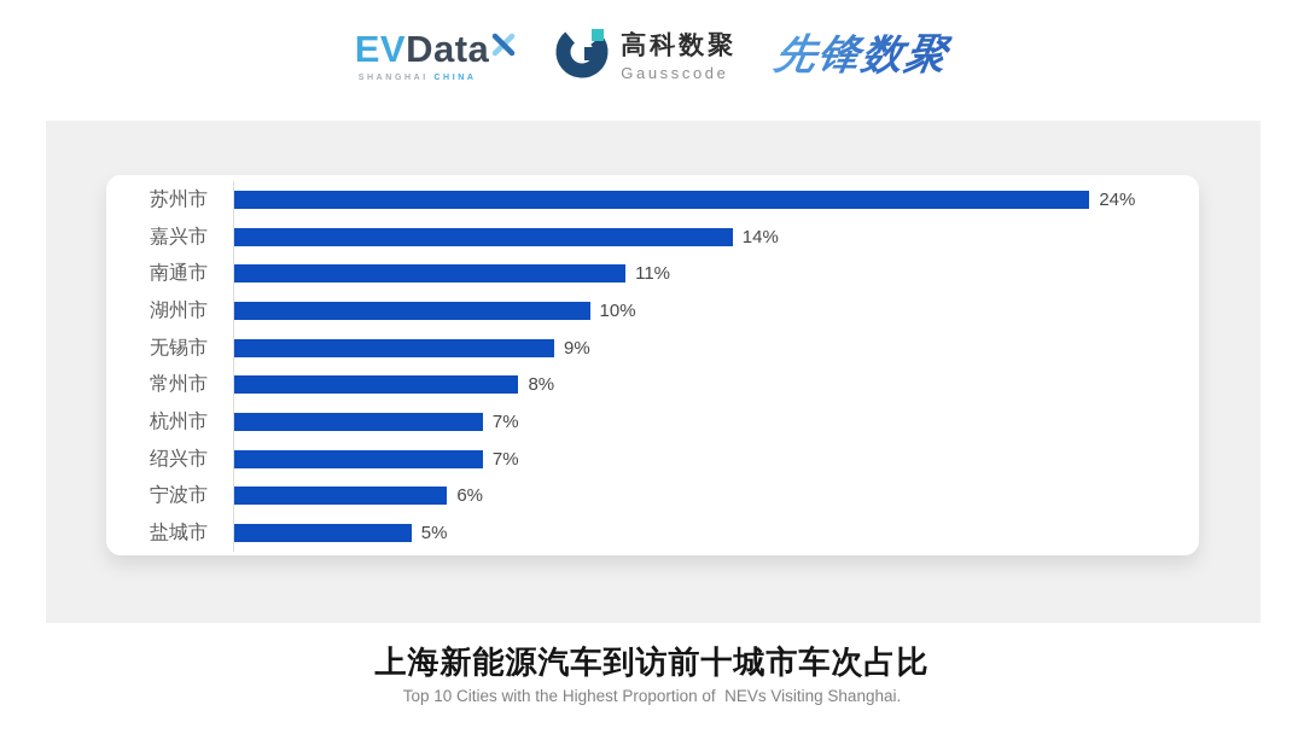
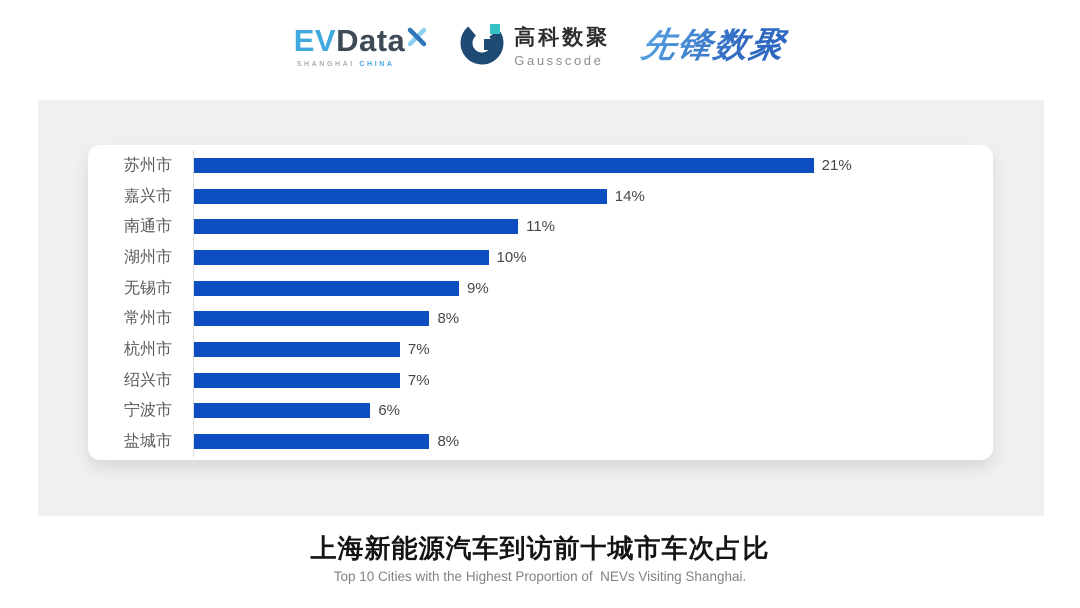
苏州市: 24% -> 21%
盐城市: 5% -> 8%
